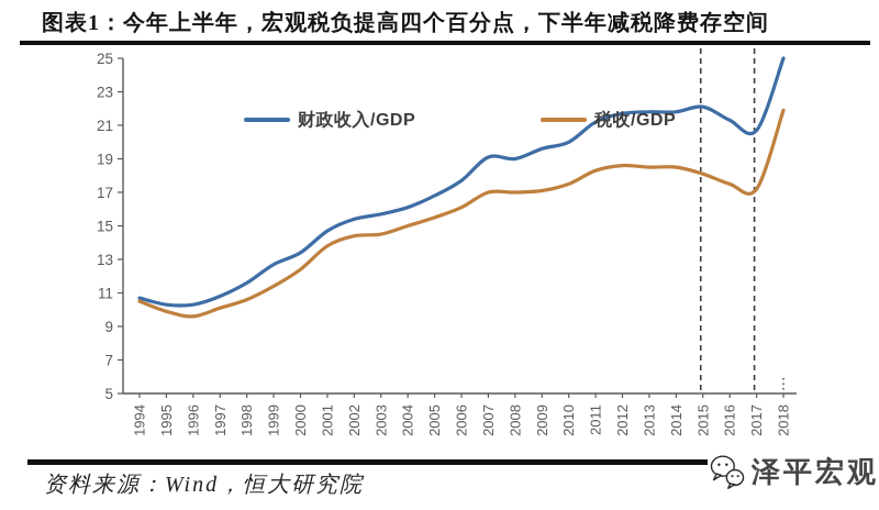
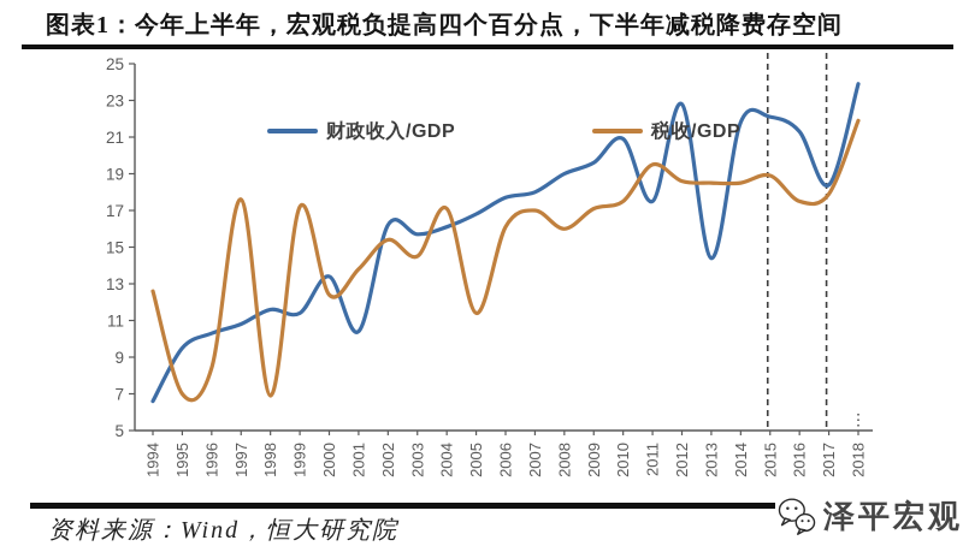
财政收入/GDP/1994: 10.7 -> 6.6
税收/GDP/1994: 10.5 -> 12.6
财政收入/GDP/1995: 10.3 -> 9.5
税收/GDP/1995: 9.9 -> 7.0
税收/GDP/1996: 9.6 -> 8.4
税收/GDP/1997: 10.1 -> 17.6
税收/GDP/1998: 10.6 -> 6.9
财政收入/GDP/1999: 12.7 -> 11.4
税收/GDP/1999: 11.4 -> 17.2
财政收入/GDP/2001: 14.7 -> 10.4
财政收入/GDP/2002: 15.4 -> 16.2
税收/GDP/2002: 14.4 -> 15.4
税收/GDP/2004: 15.0 -> 17.1
税收/GDP/2005: 15.5 -> 11.4
财政收入/GDP/2007: 19.1 -> 18.0
税收/GDP/2008: 17.0 -> 16.0
财政收入/GDP/2010: 20.0 -> 20.9
财政收入/GDP/2011: 21.2 -> 17.5
税收/GDP/2011: 18.3 -> 19.5
财政收入/GDP/2012: 21.7 -> 22.8
财政收入/GDP/2013: 21.8 -> 14.4
税收/GDP/2015: 18.1 -> 18.9
财政收入/GDP/2017: 20.7 -> 18.4
税收/GDP/2017: 17.2 -> 17.9
财政收入/GDP/2018: 25.0 -> 23.9
